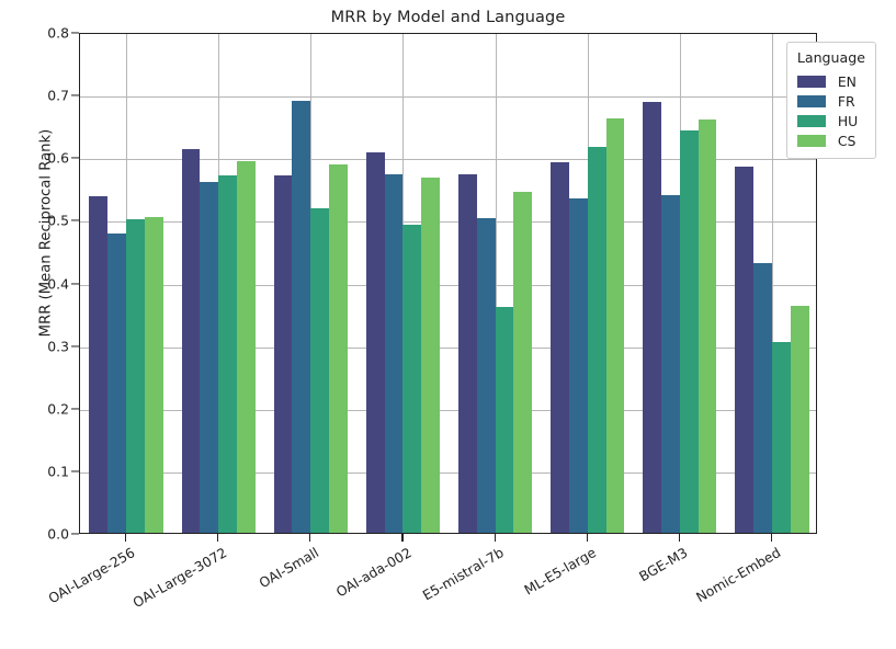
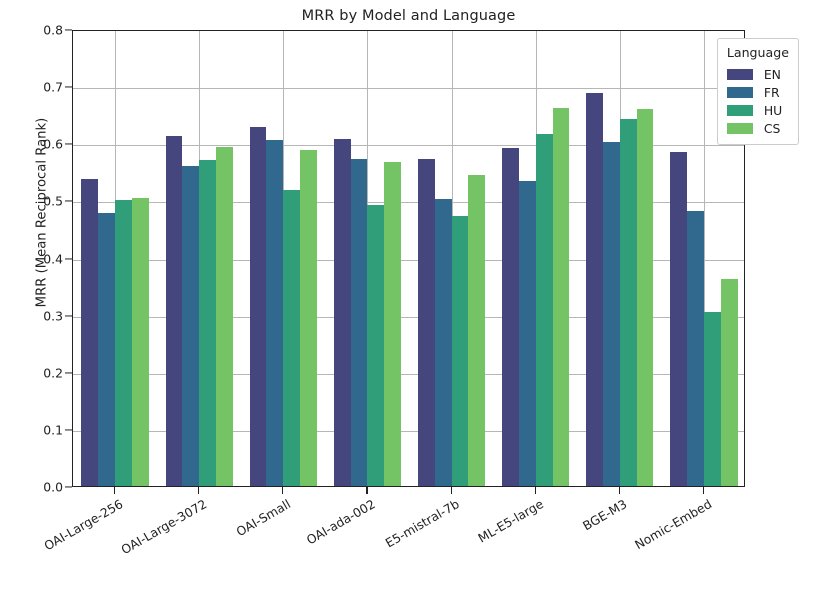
EN/OAI-Small: 0.57 -> 0.63
FR/OAI-Small: 0.69 -> 0.60
HU/E5-mistral-7b: 0.36 -> 0.47
FR/BGE-M3: 0.54 -> 0.60
FR/Nomic-Embed: 0.43 -> 0.48
